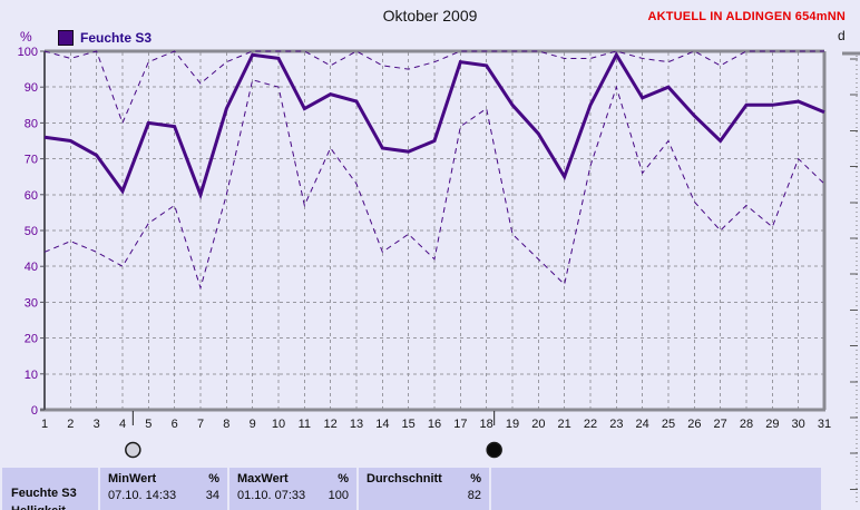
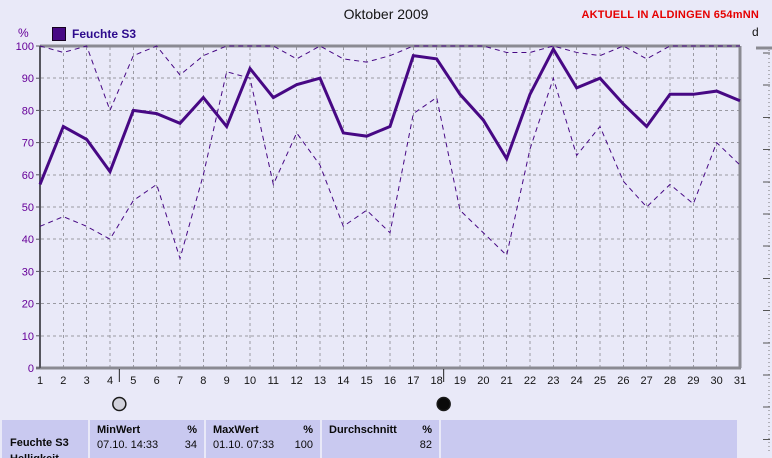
Feuchte S3/1: 76 -> 57
Feuchte S3/7: 60 -> 76
Feuchte S3/9: 99 -> 75
Feuchte S3/10: 98 -> 93
Feuchte S3/13: 86 -> 90
